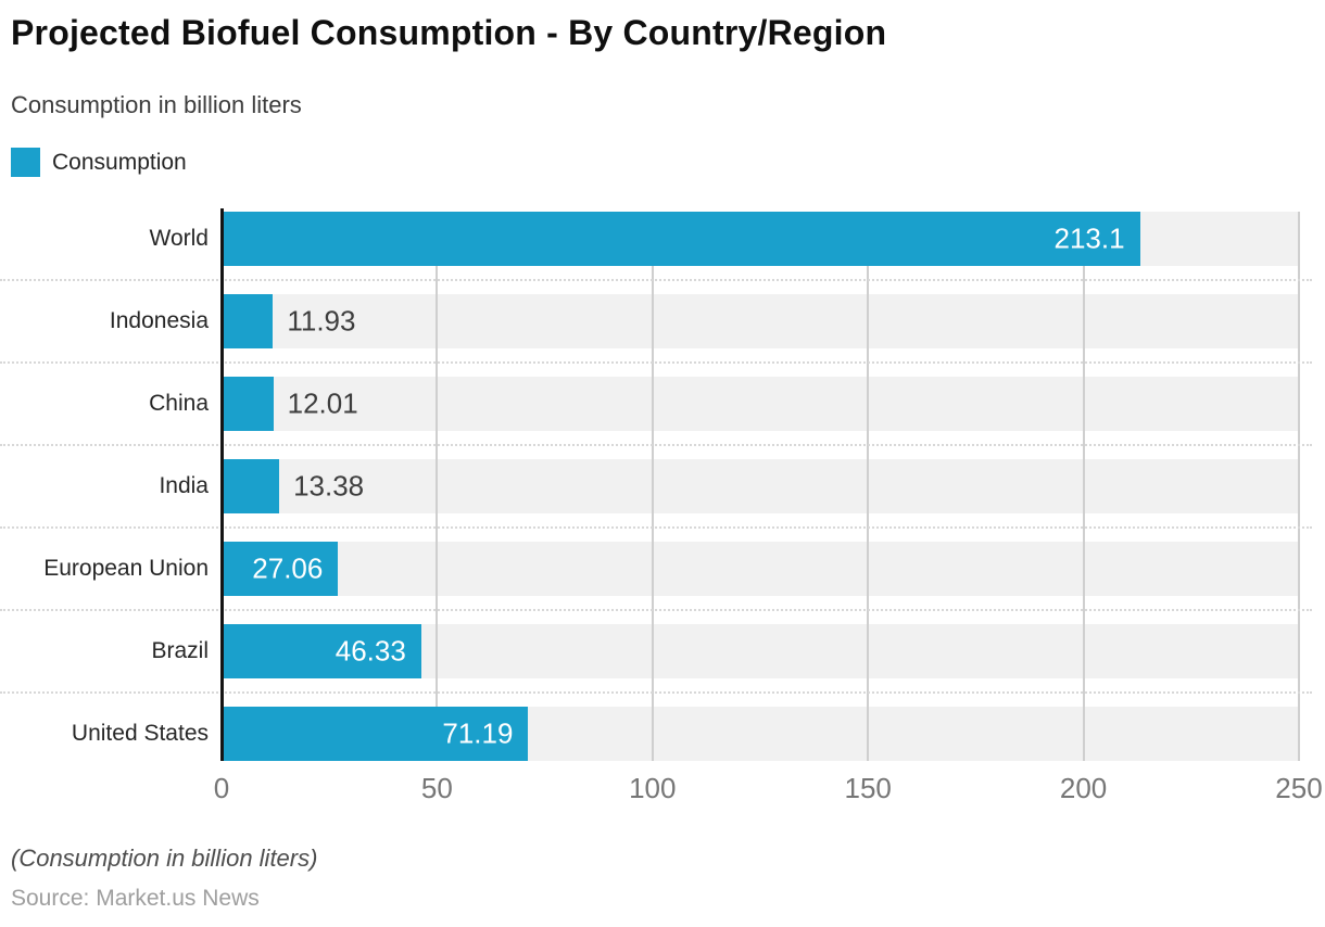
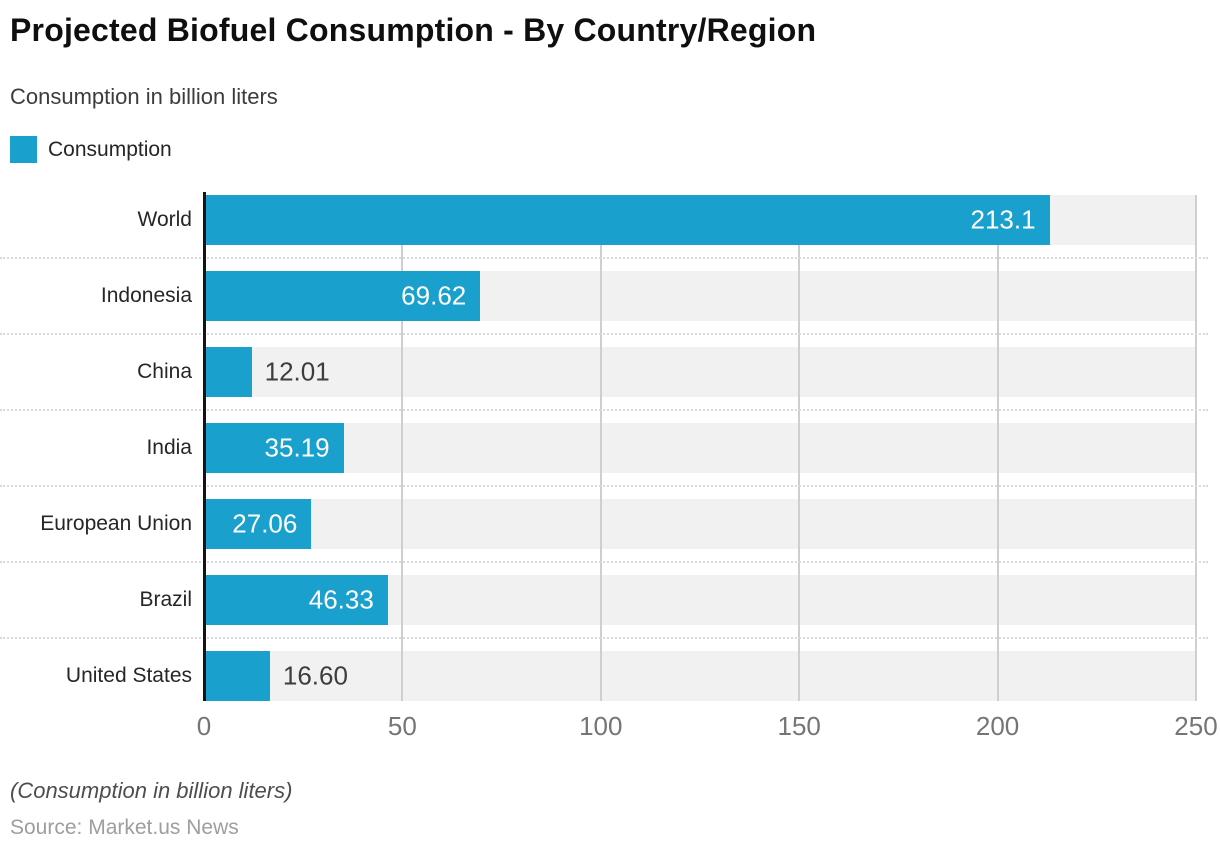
Indonesia: 11.93 -> 69.62
India: 13.38 -> 35.19
United States: 71.19 -> 16.60
